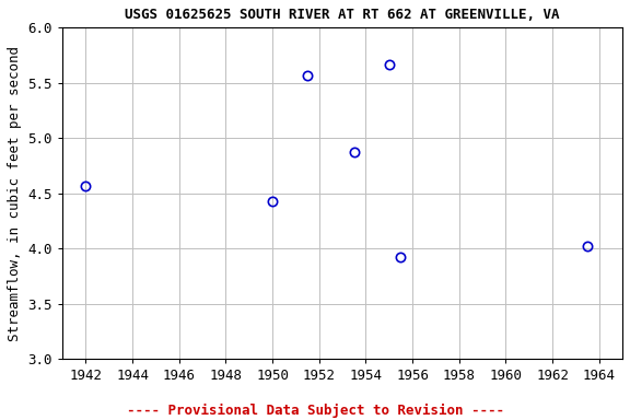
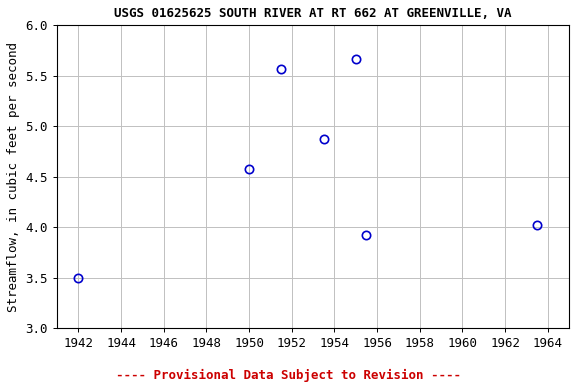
1942: 4.57 -> 3.50
1950: 4.43 -> 4.58
